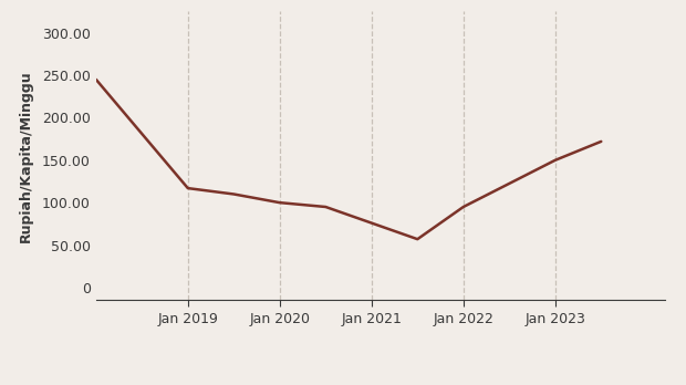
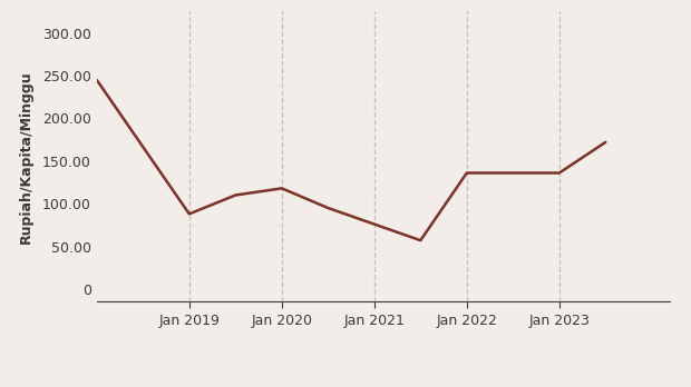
Jan 2019: 117 -> 88
Jan 2020: 100 -> 118
Jan 2022: 95 -> 136
Jan 2023: 150 -> 136
